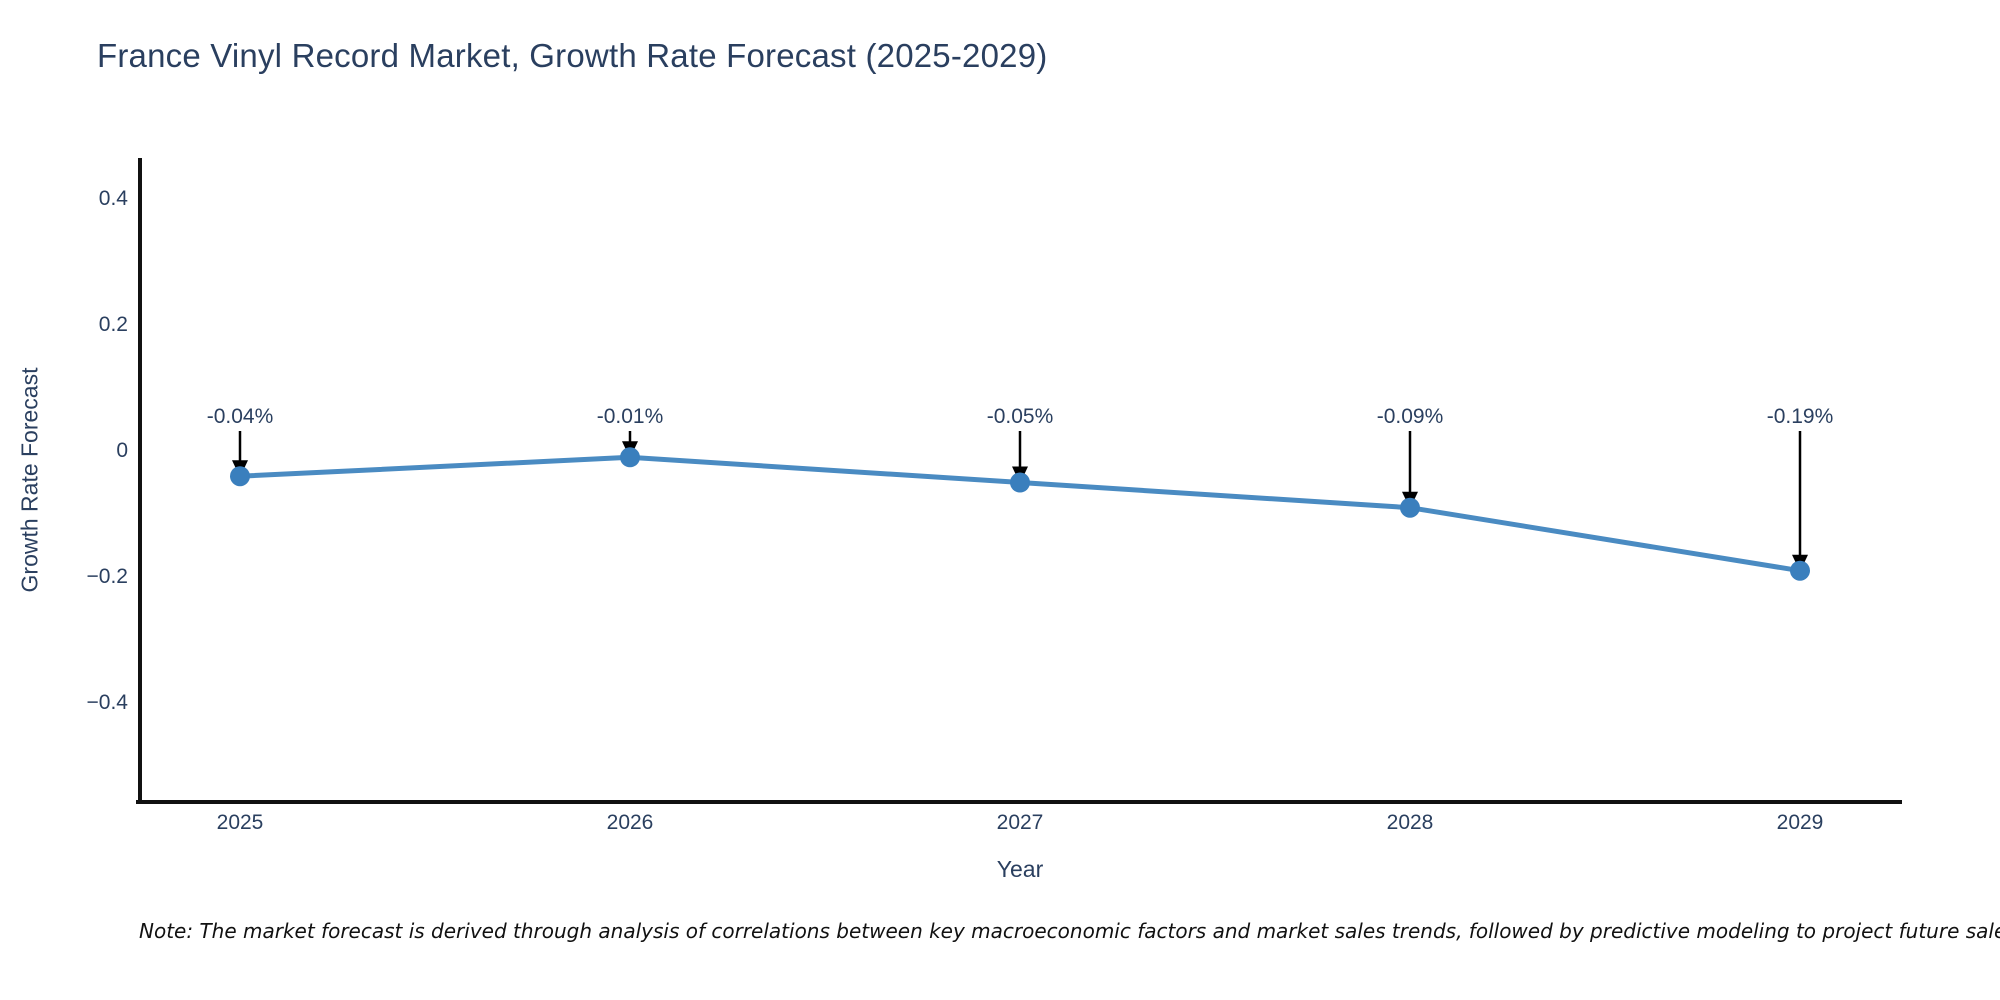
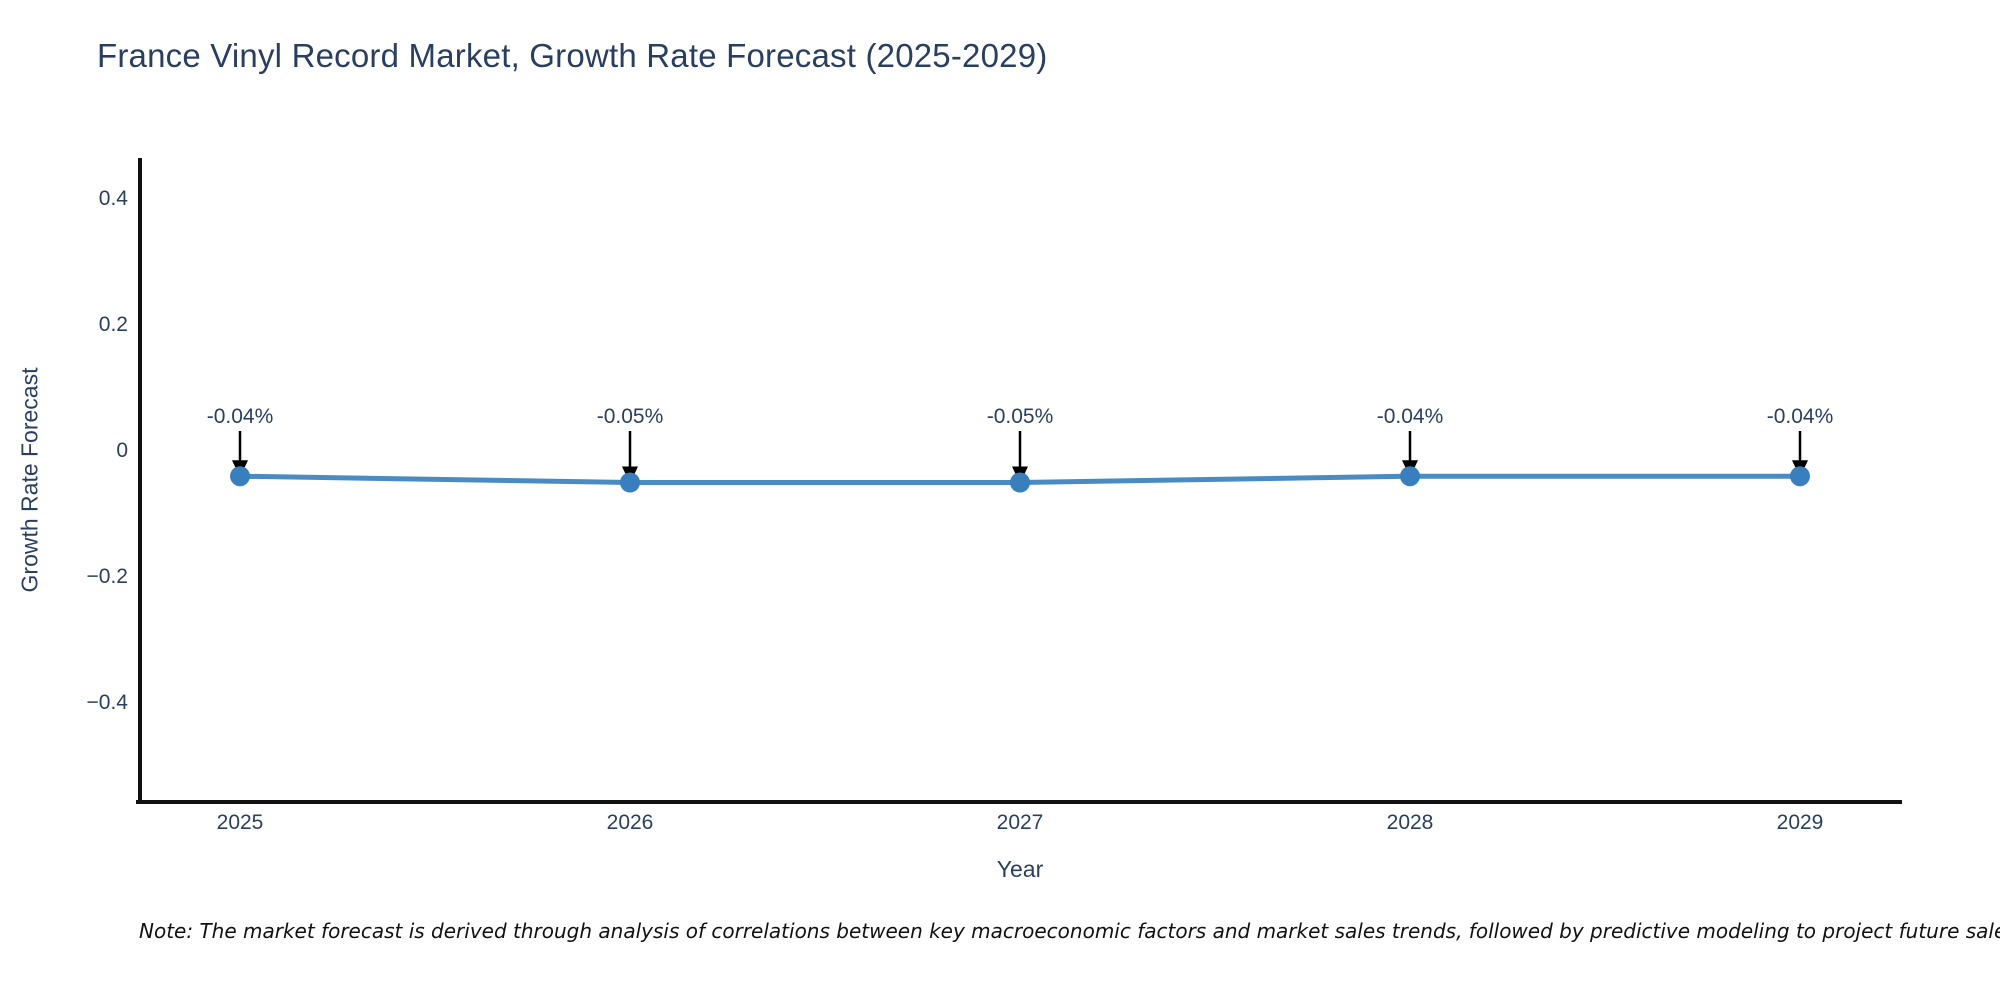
2026: -0.01% -> -0.05%
2028: -0.09% -> -0.04%
2029: -0.19% -> -0.04%
